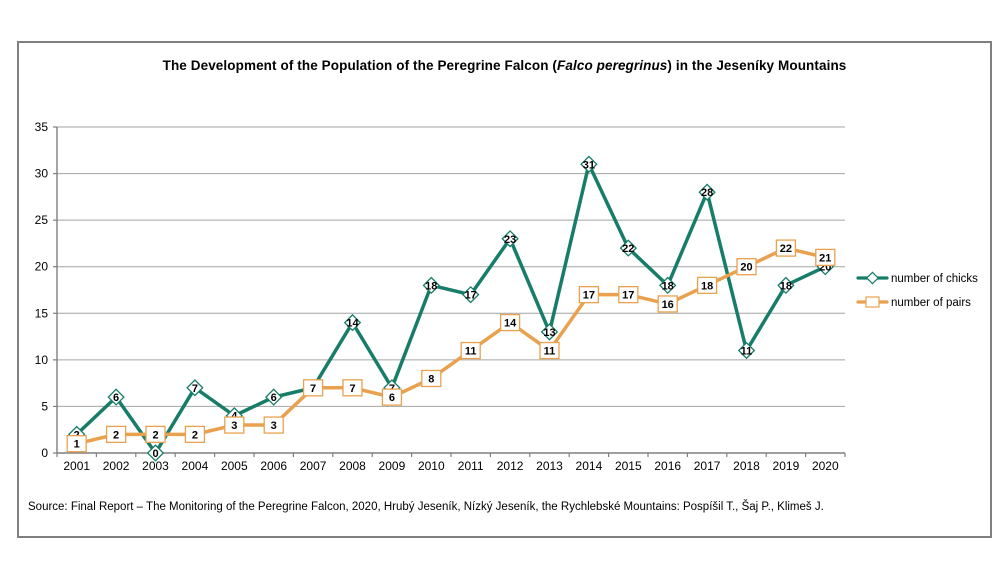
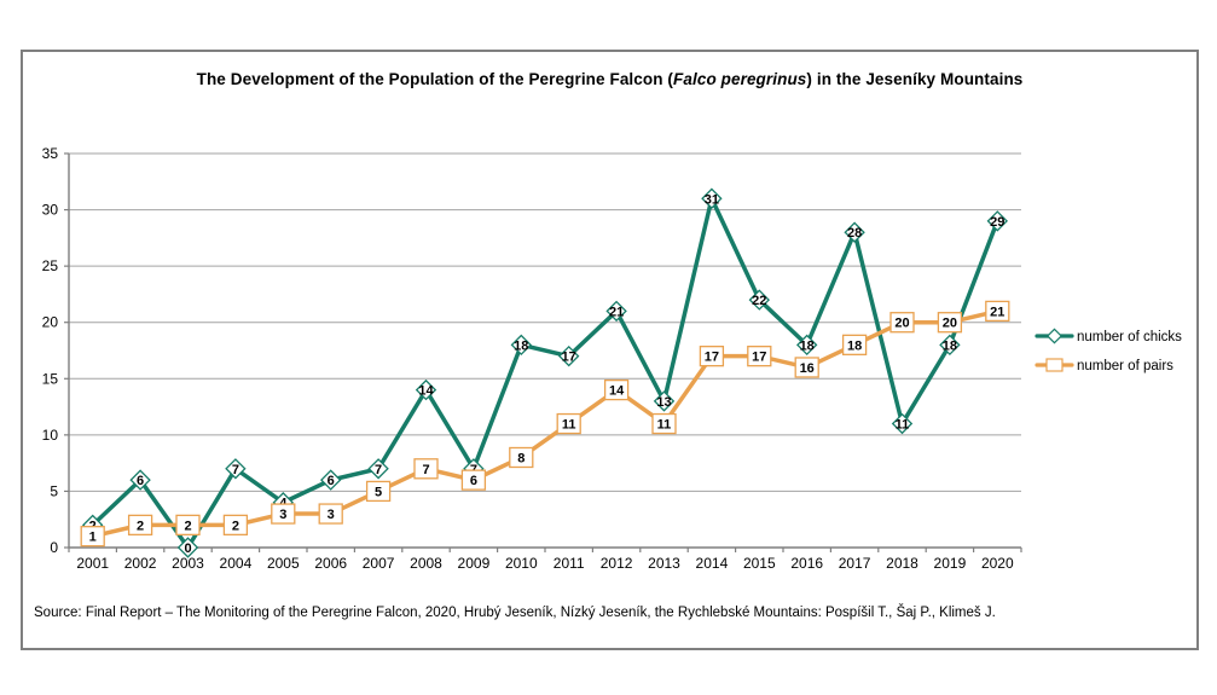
number of pairs/2007: 7 -> 5
number of chicks/2012: 23 -> 21
number of pairs/2019: 22 -> 20
number of chicks/2020: 20 -> 29
